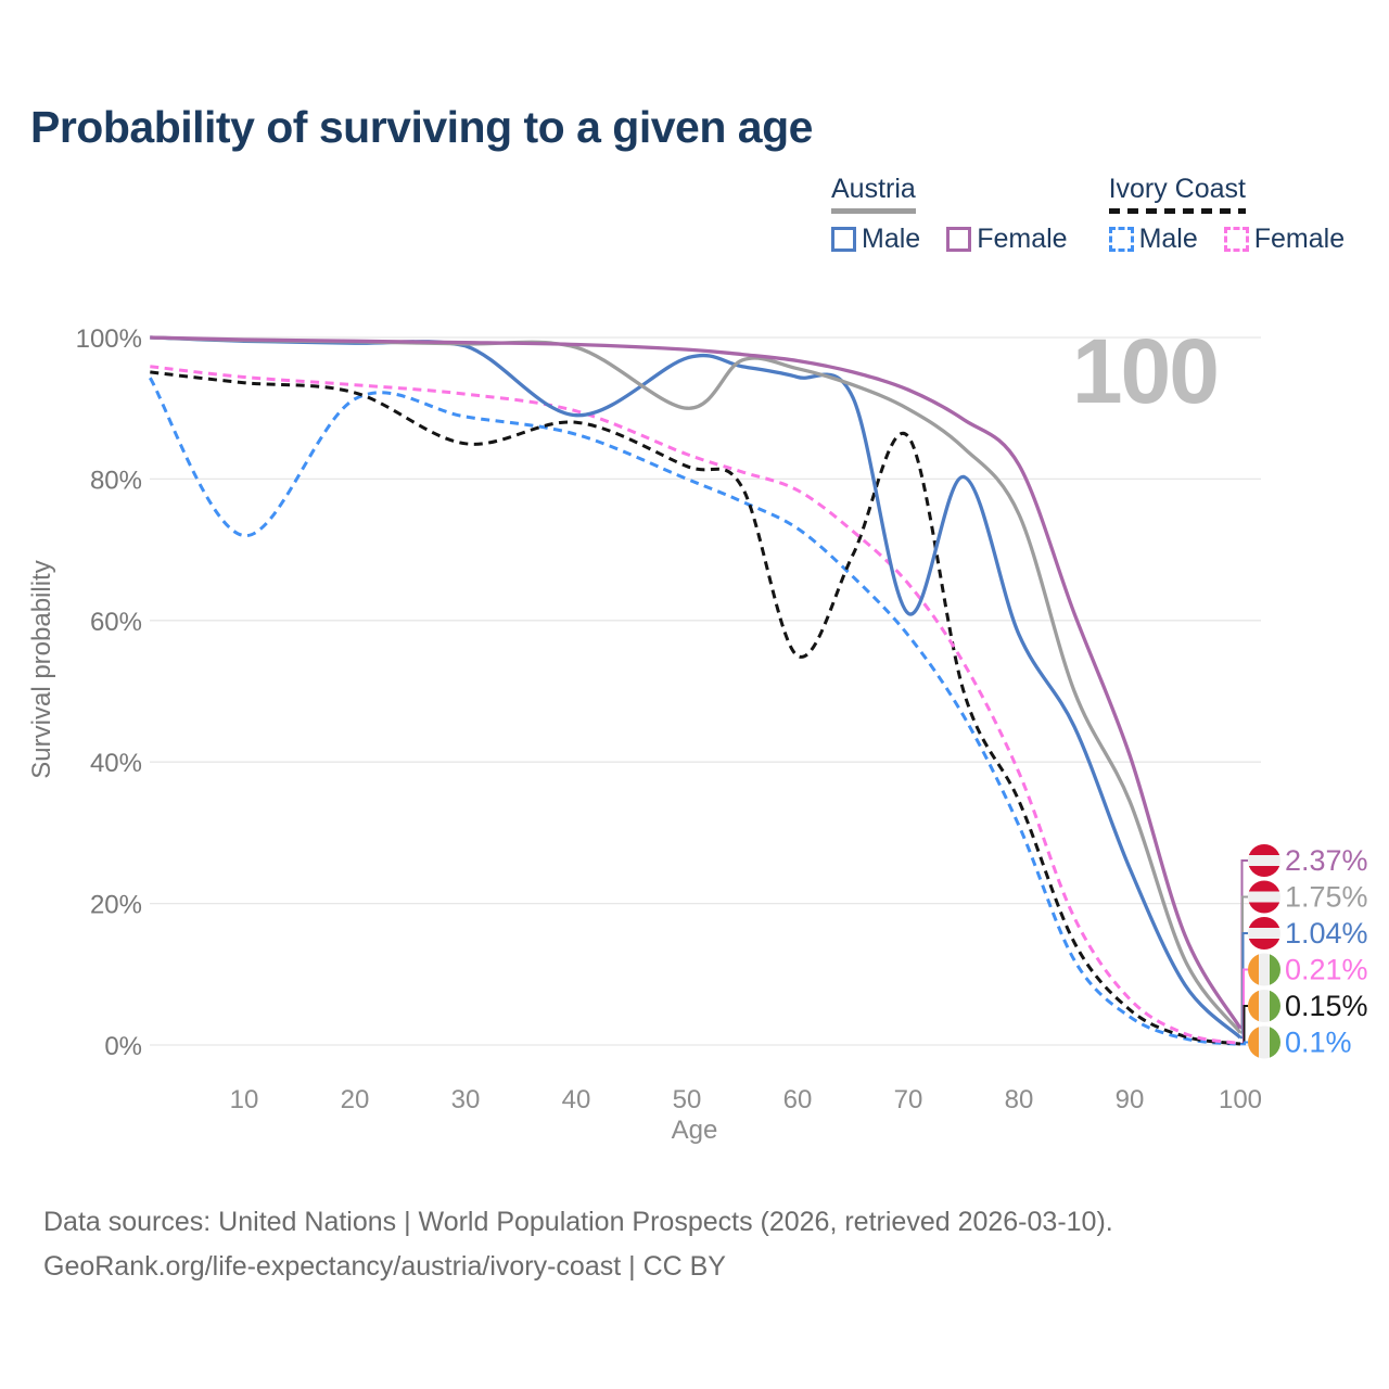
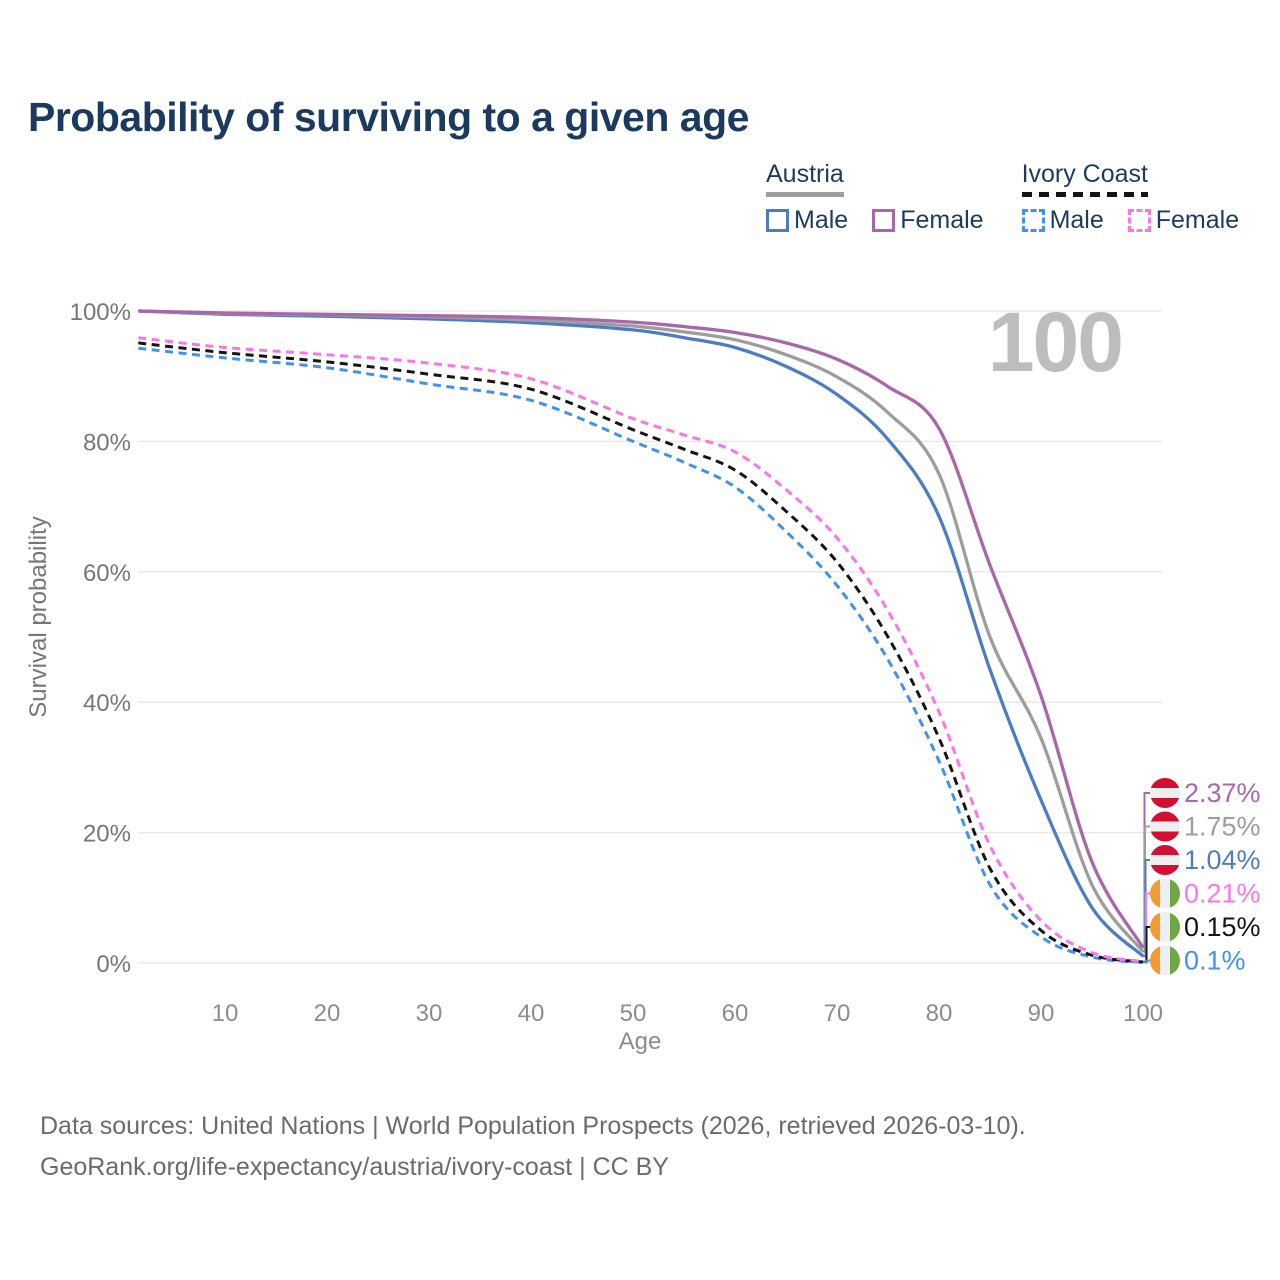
Ivory Coast Male/10: 72% -> 93%
Ivory Coast/30: 85% -> 90%
Austria Male/40: 89% -> 98%
Austria/50: 90% -> 98%
Ivory Coast/60: 55% -> 76%
Austria Male/70: 61% -> 87%
Ivory Coast/70: 86% -> 62%
Austria Male/80: 58% -> 68%
